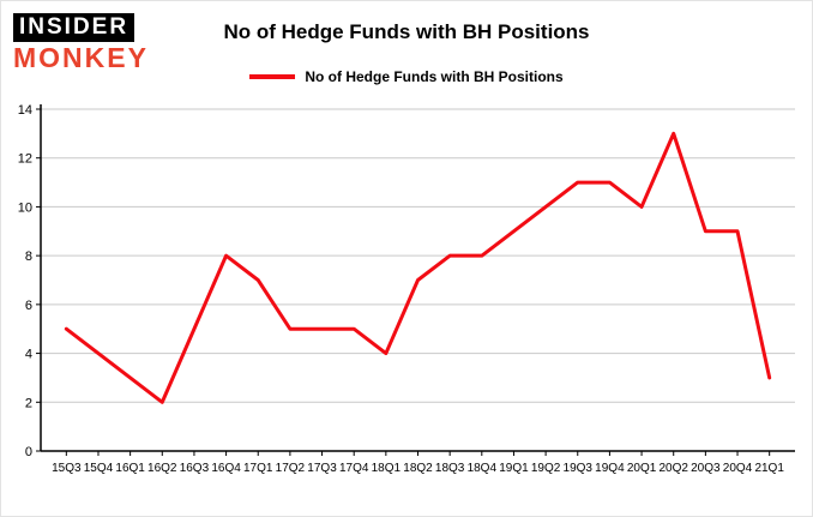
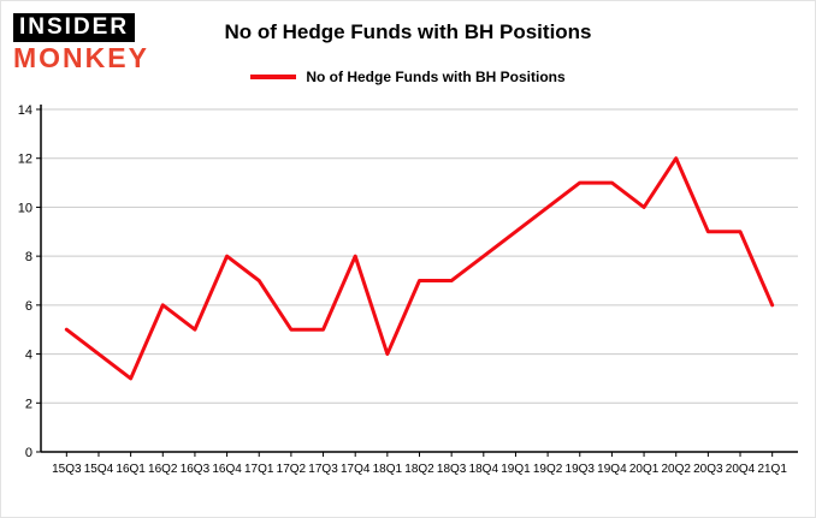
16Q2: 2 -> 6
17Q4: 5 -> 8
18Q3: 8 -> 7
20Q2: 13 -> 12
21Q1: 3 -> 6
